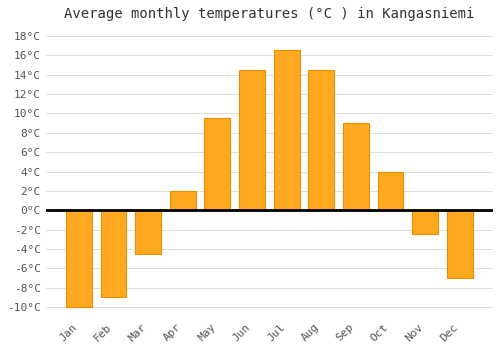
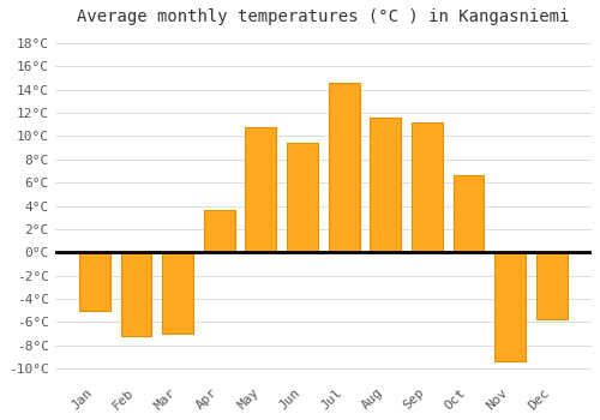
Jan: -10.0°C -> -5.0°C
Feb: -9.0°C -> -7.2°C
Mar: -4.5°C -> -7.0°C
Apr: 2.0°C -> 3.6°C
May: 9.5°C -> 10.8°C
Jun: 14.5°C -> 9.4°C
Jul: 16.5°C -> 14.6°C
Aug: 14.5°C -> 11.6°C
Sep: 9.0°C -> 11.2°C
Oct: 4.0°C -> 6.6°C
Nov: -2.5°C -> -9.4°C
Dec: -7.0°C -> -5.8°C
